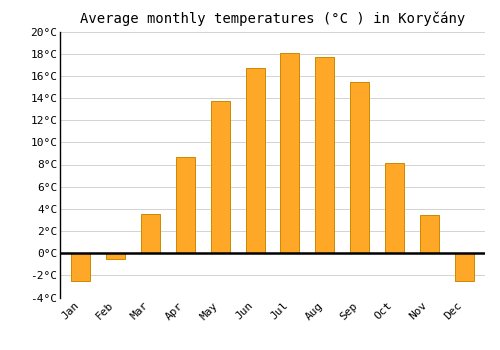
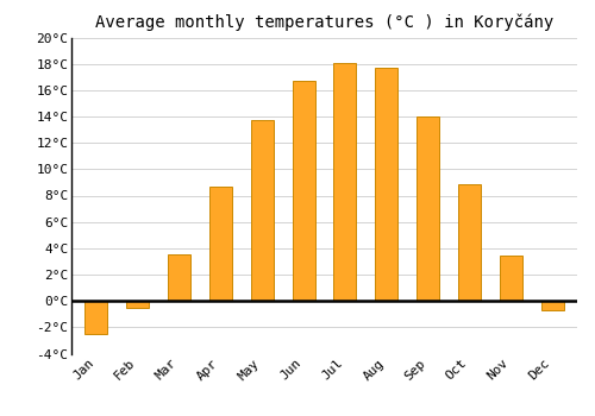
Sep: 15.4°C -> 14.0°C
Oct: 8.1°C -> 8.9°C
Dec: -2.5°C -> -0.7°C
